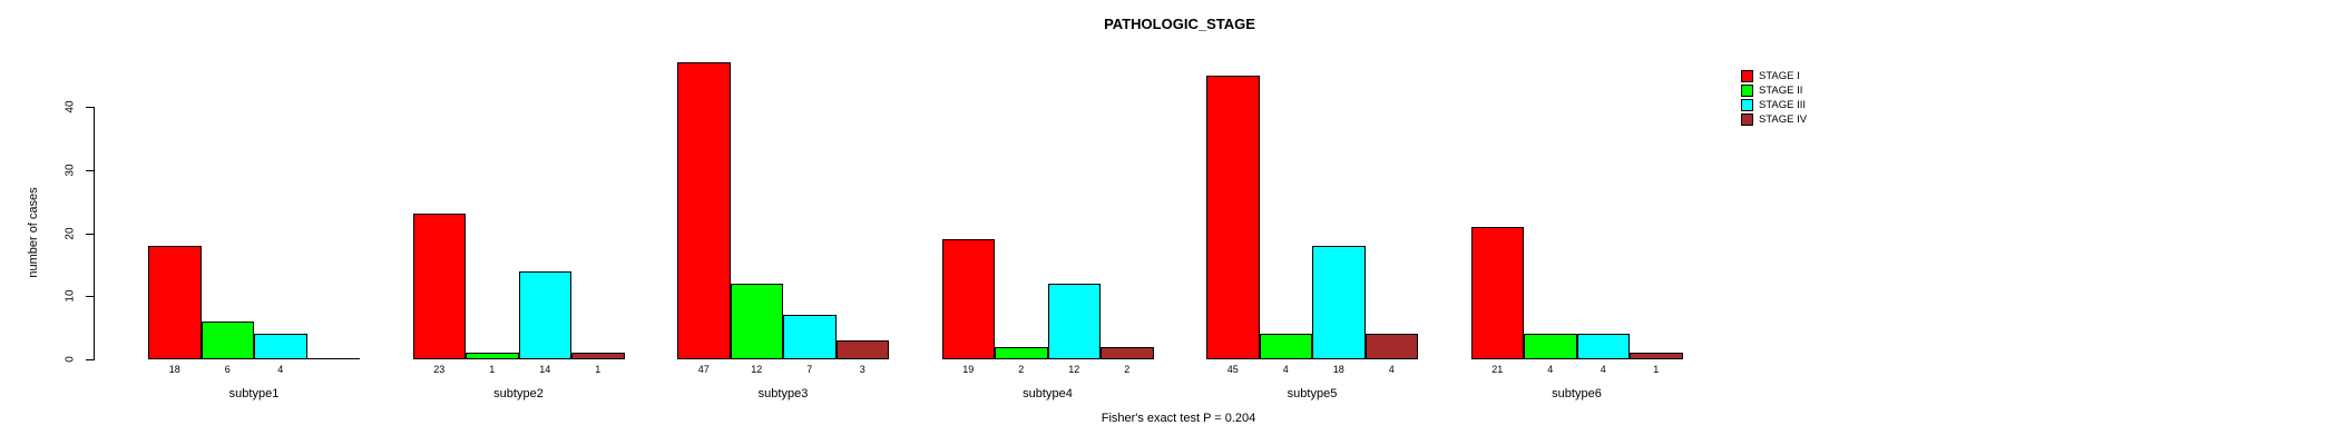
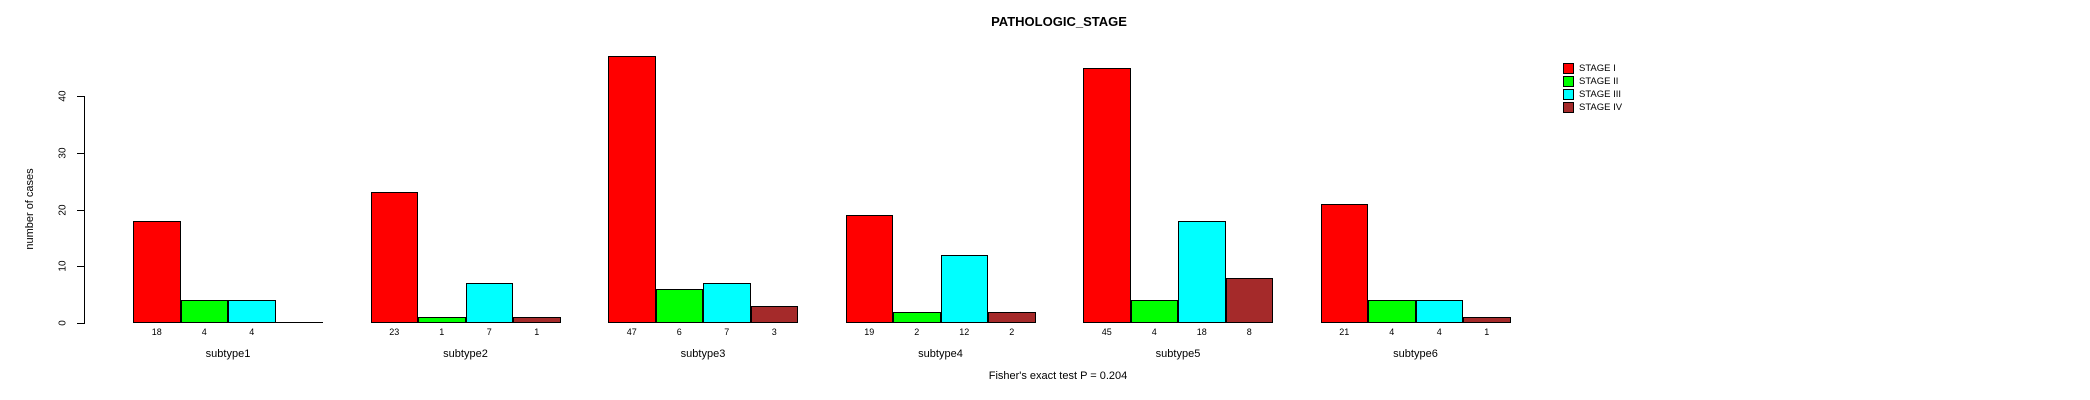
STAGE II/subtype1: 6 -> 4
STAGE III/subtype2: 14 -> 7
STAGE II/subtype3: 12 -> 6
STAGE IV/subtype5: 4 -> 8
